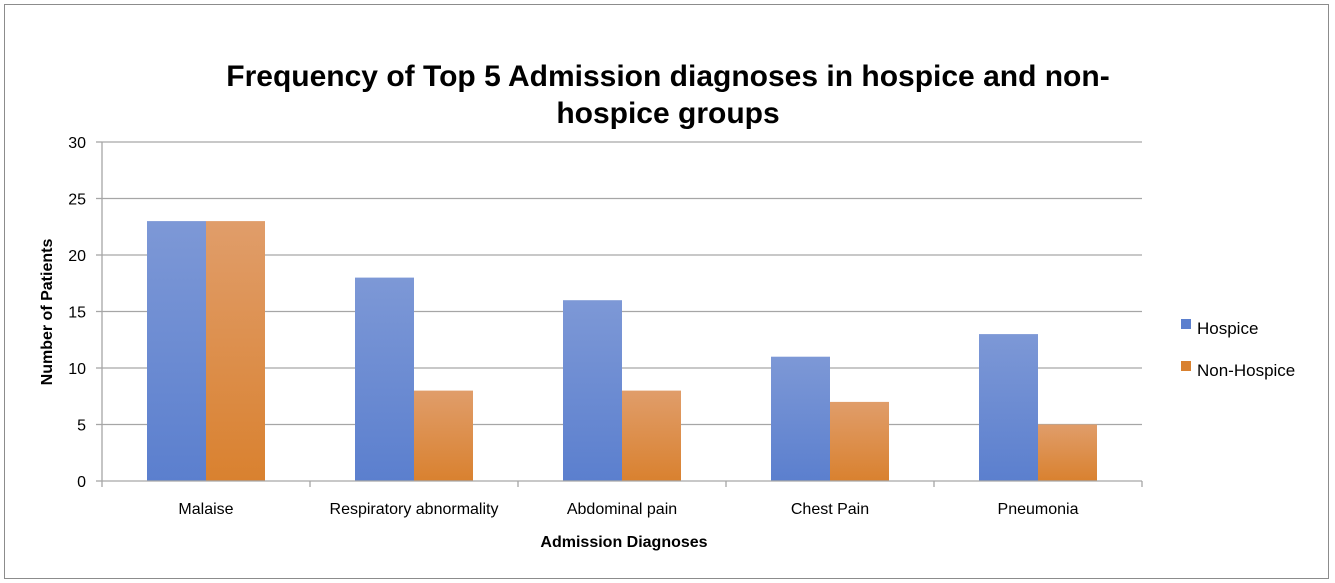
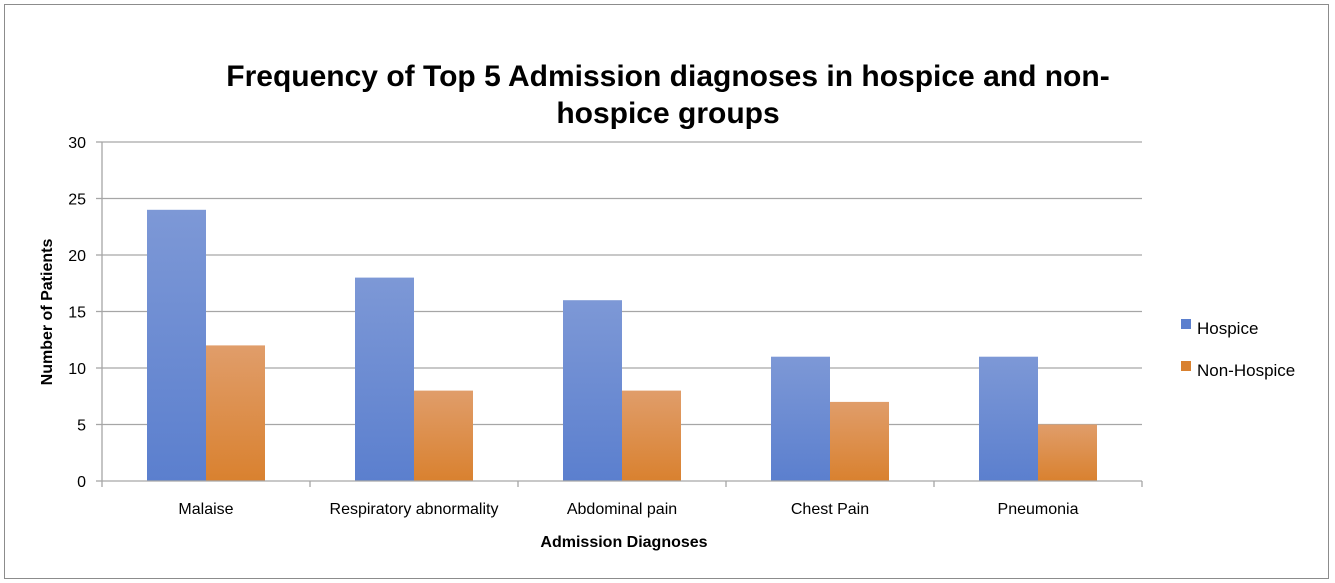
Hospice/Malaise: 23 -> 24
Non-Hospice/Malaise: 23 -> 12
Hospice/Pneumonia: 13 -> 11
